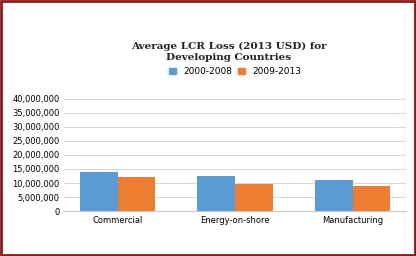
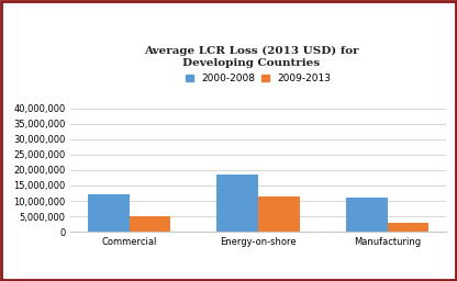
2000-2008/Commercial: 14,000,000 -> 12,000,000
2009-2013/Commercial: 12,000,000 -> 5,000,000
2000-2008/Energy-on-shore: 12,500,000 -> 18,500,000
2009-2013/Energy-on-shore: 9,500,000 -> 11,500,000
2009-2013/Manufacturing: 9,000,000 -> 3,000,000
